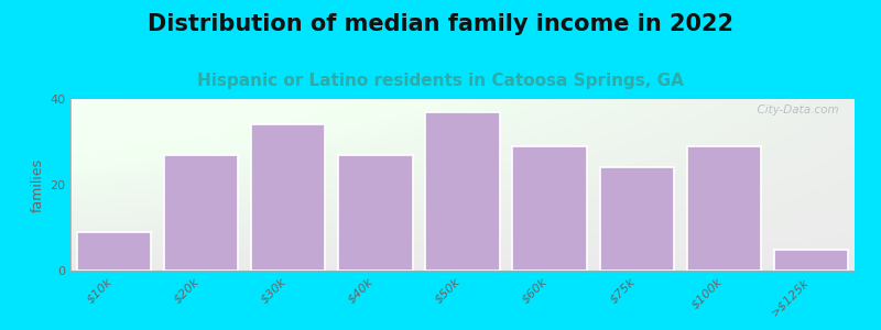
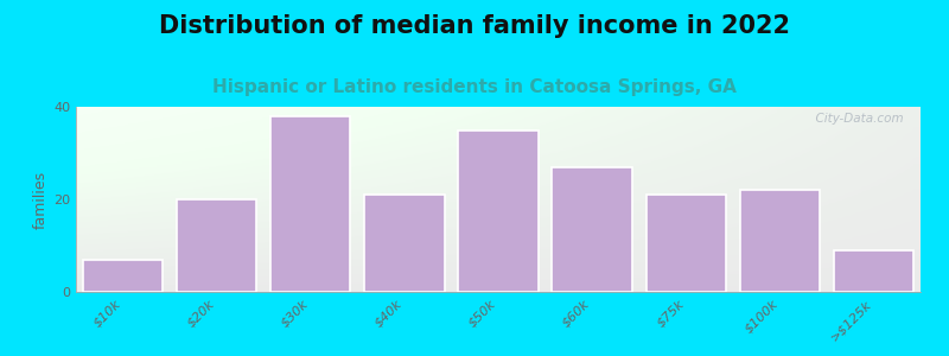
$10k: 9 -> 7
$20k: 27 -> 20
$30k: 34 -> 38
$40k: 27 -> 21
$50k: 37 -> 35
$60k: 29 -> 27
$75k: 24 -> 21
$100k: 29 -> 22
>$125k: 5 -> 9
